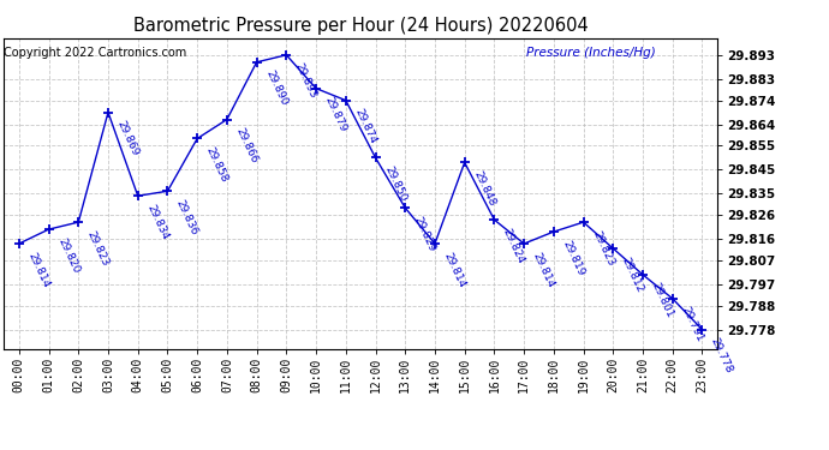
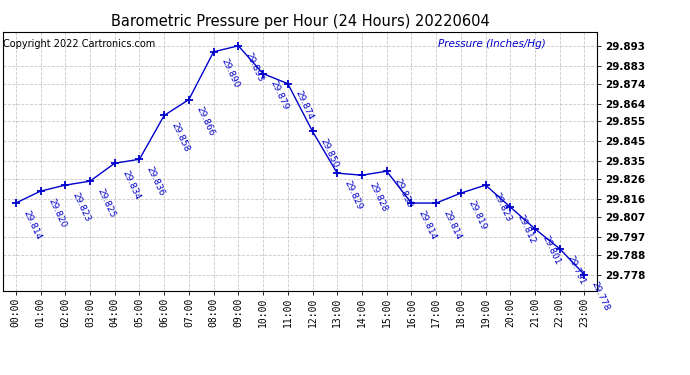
03:00: 29.869 -> 29.825
14:00: 29.814 -> 29.828
15:00: 29.848 -> 29.830
16:00: 29.824 -> 29.814
